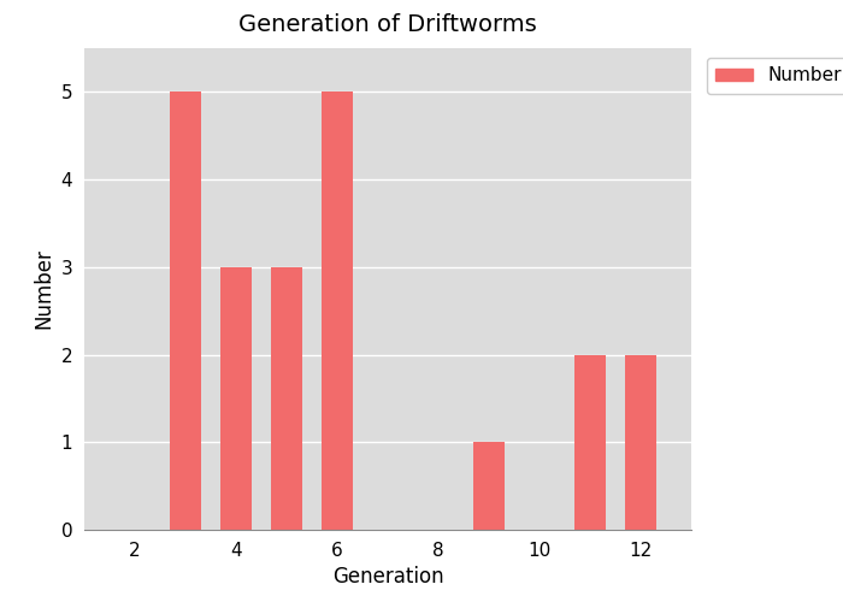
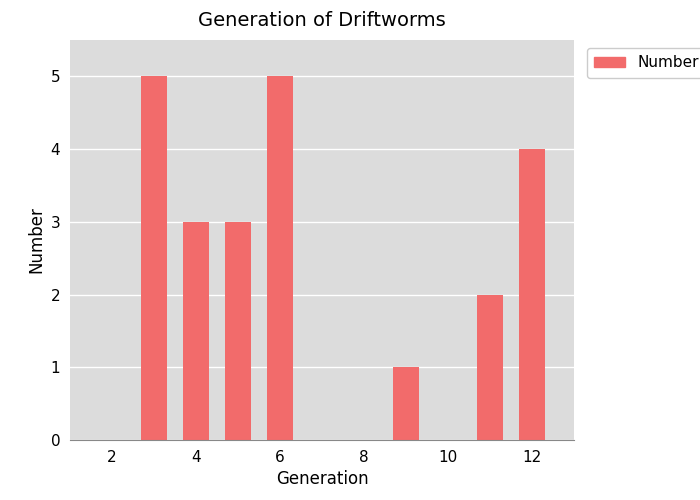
12: 2 -> 4
